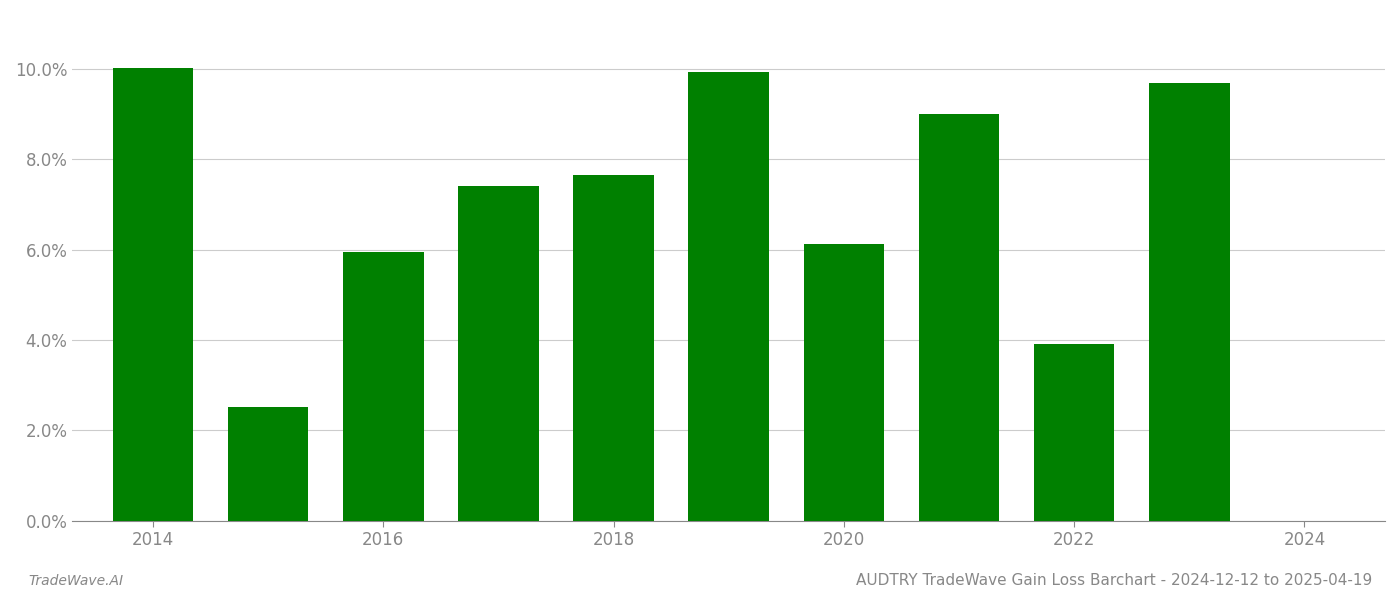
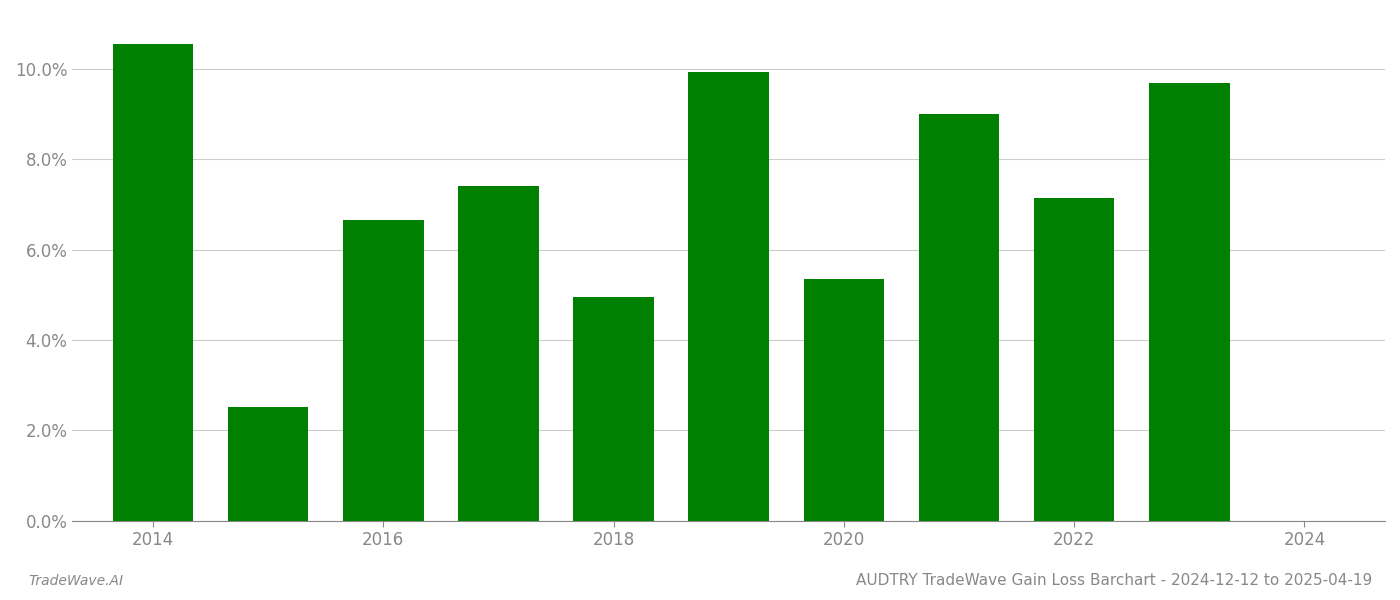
2014: 10.02% -> 10.55%
2016: 5.95% -> 6.65%
2018: 7.65% -> 4.95%
2020: 6.12% -> 5.35%
2022: 3.92% -> 7.15%
